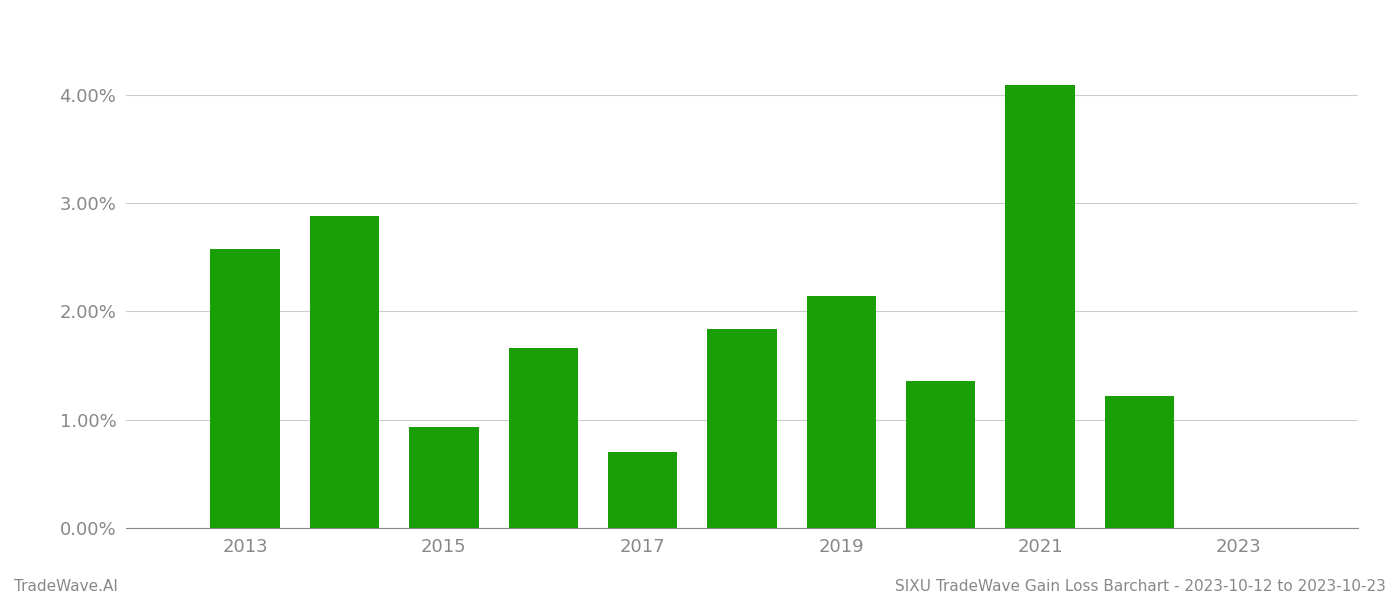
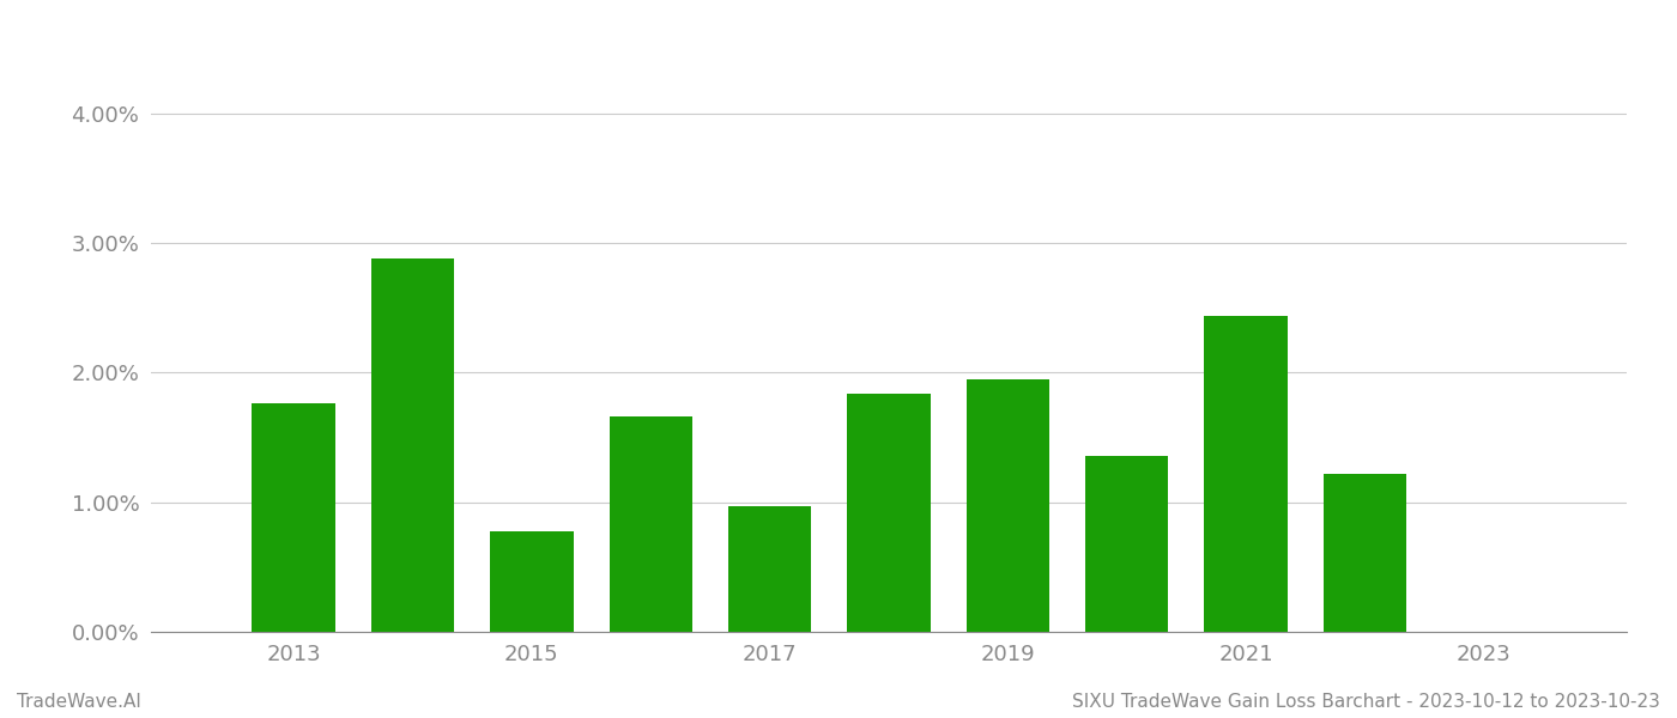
2013: 2.58% -> 1.76%
2015: 0.93% -> 0.78%
2017: 0.70% -> 0.97%
2019: 2.14% -> 1.95%
2021: 4.09% -> 2.44%
